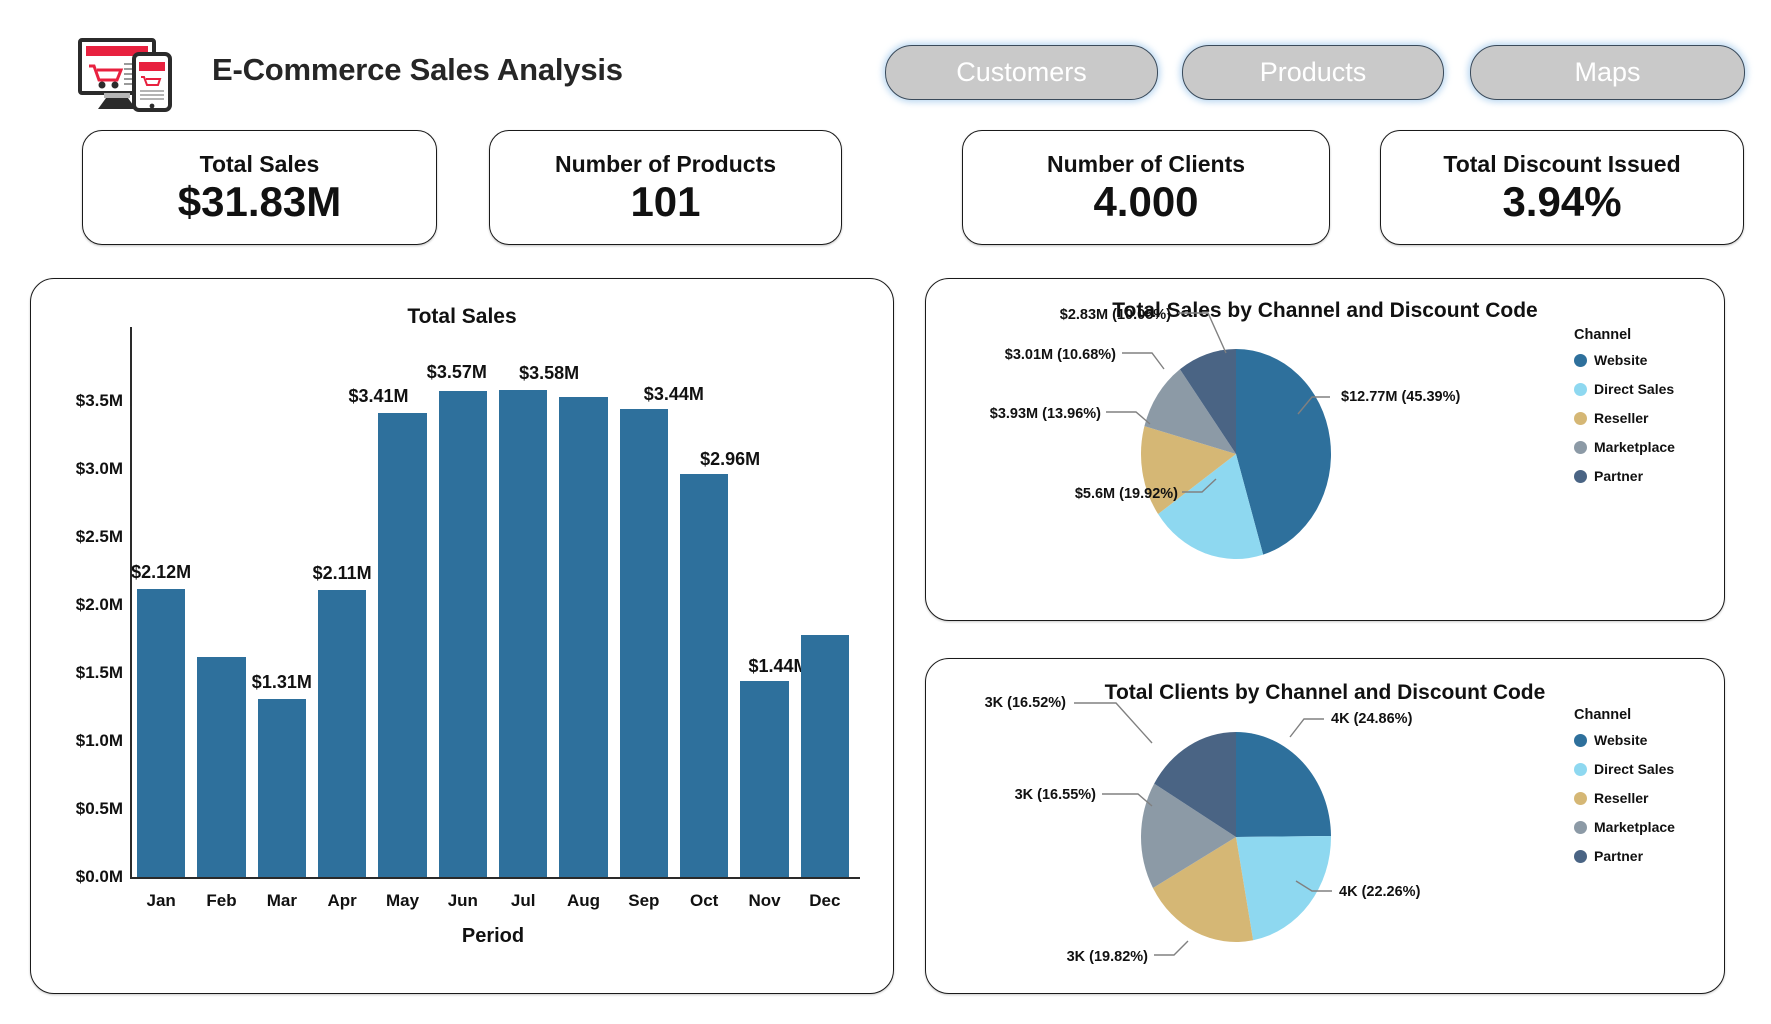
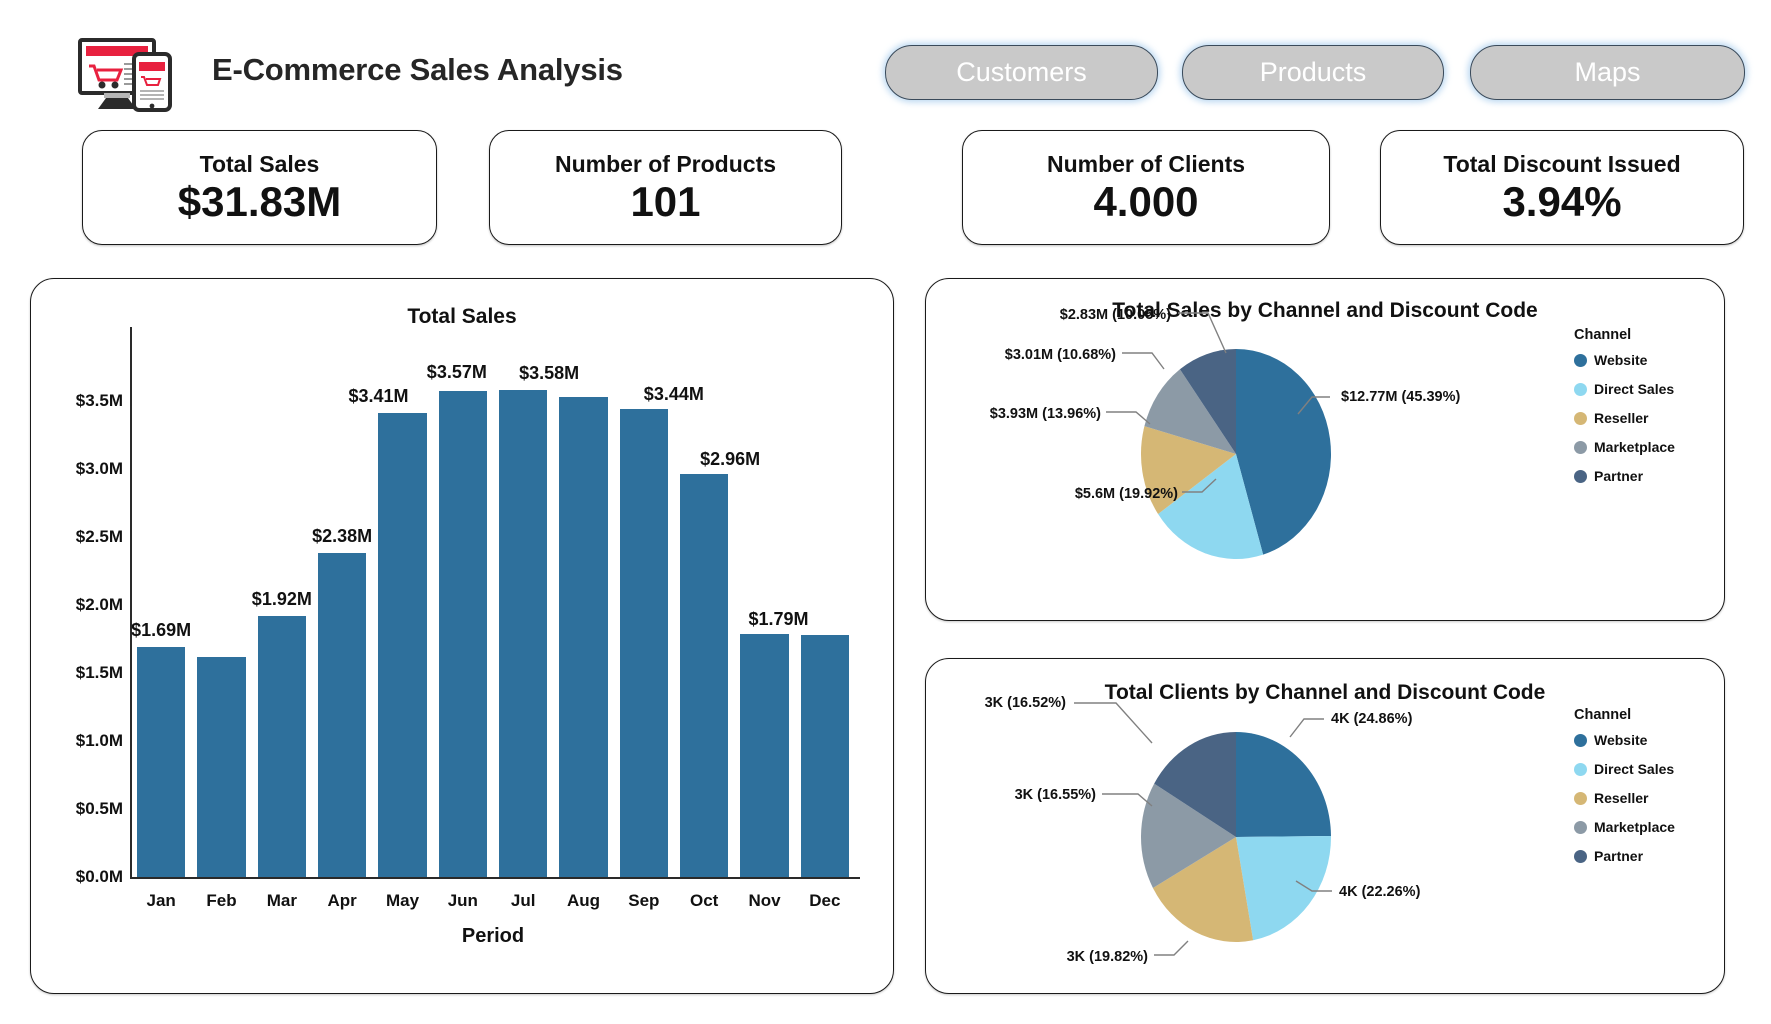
Total Sales/Jan: $2.12M -> $1.69M
Total Sales/Mar: $1.31M -> $1.92M
Total Sales/Apr: $2.11M -> $2.38M
Total Sales/Nov: $1.44M -> $1.79M
